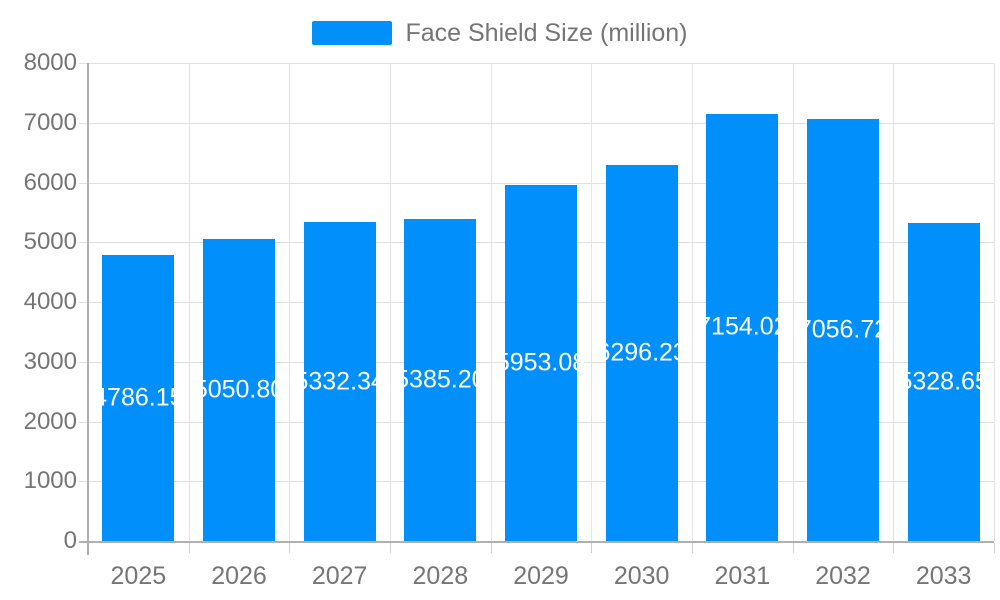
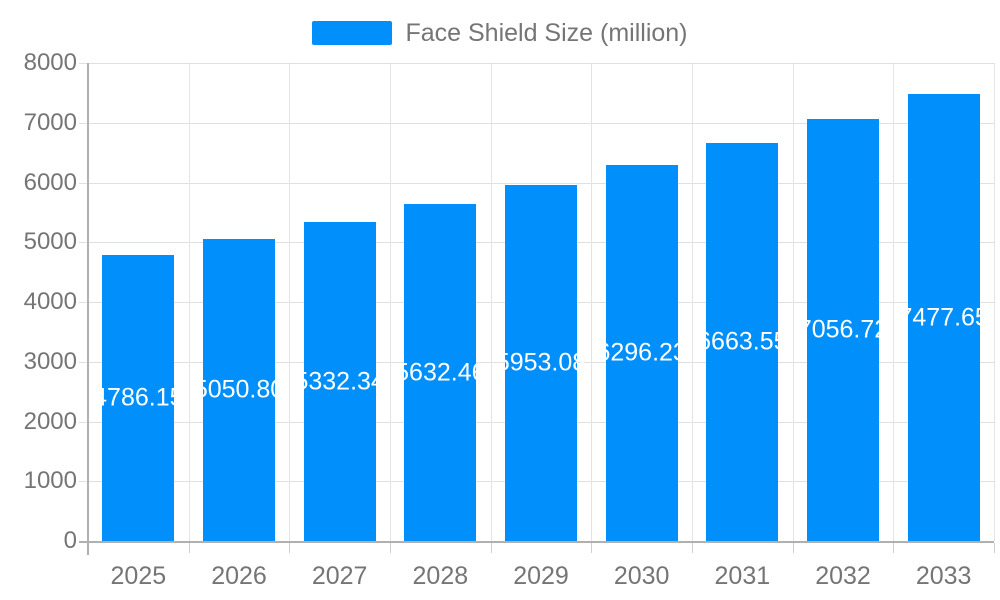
2028: 5385.20 -> 5632.46
2031: 7154.02 -> 6663.55
2033: 5328.65 -> 7477.65
